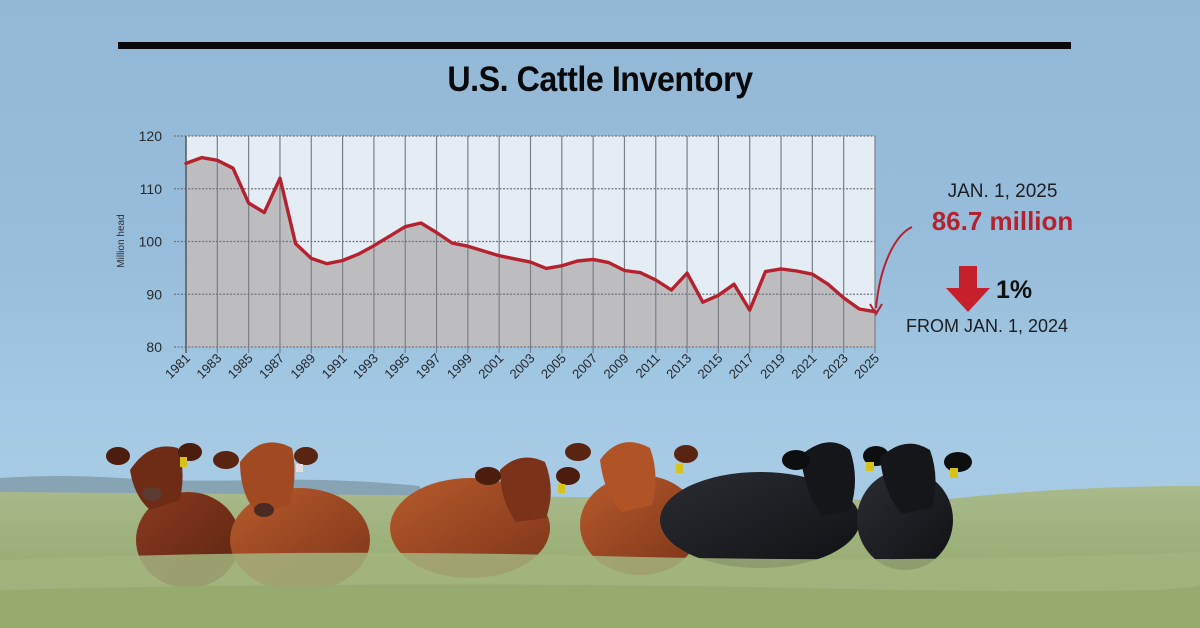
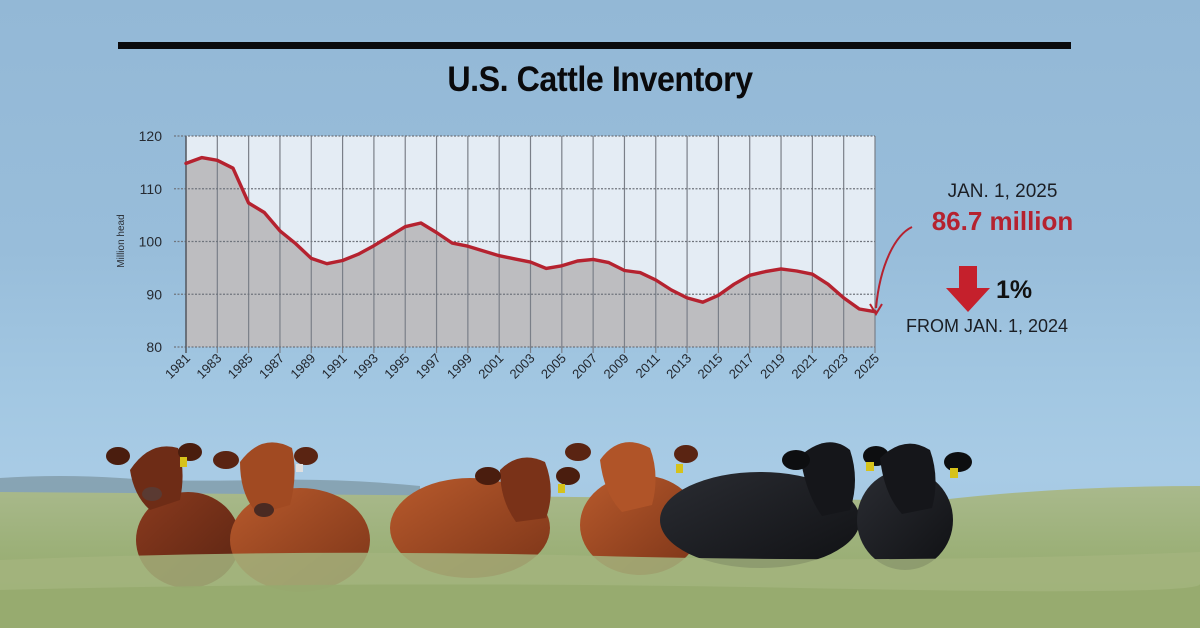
1987: 112 -> 102
2013: 94 -> 89
2017: 87 -> 94
